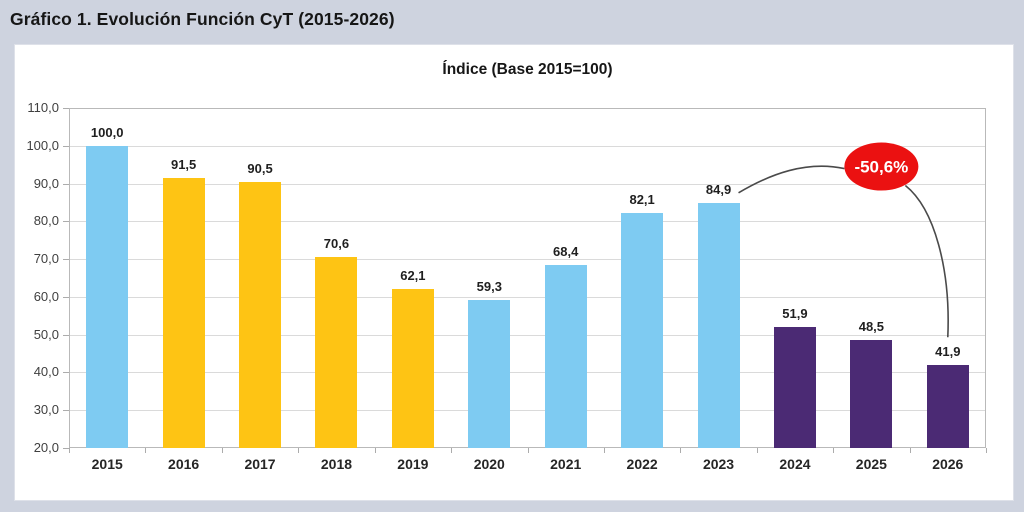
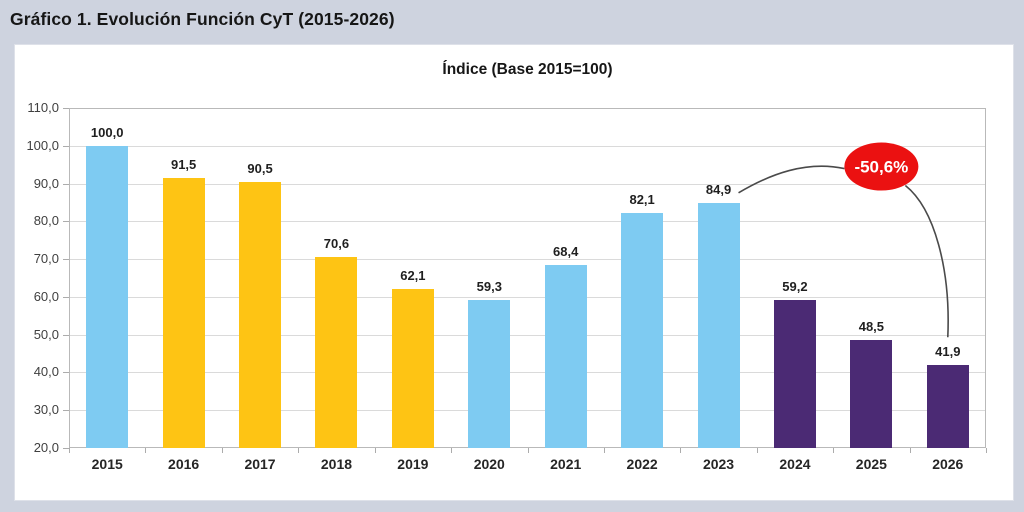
2024: 51,9 -> 59,2
